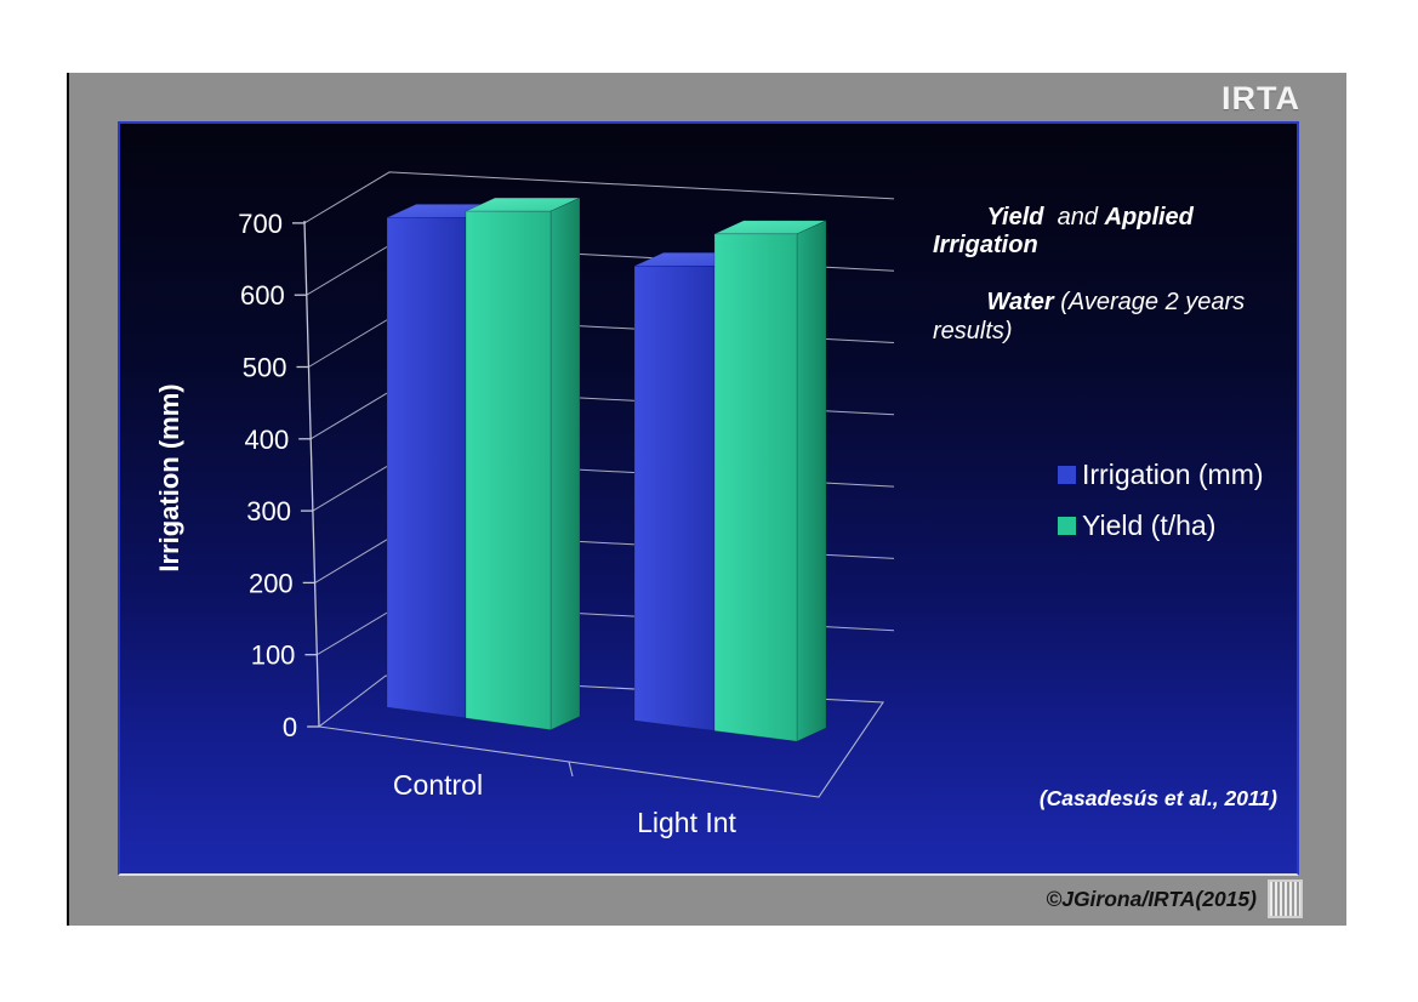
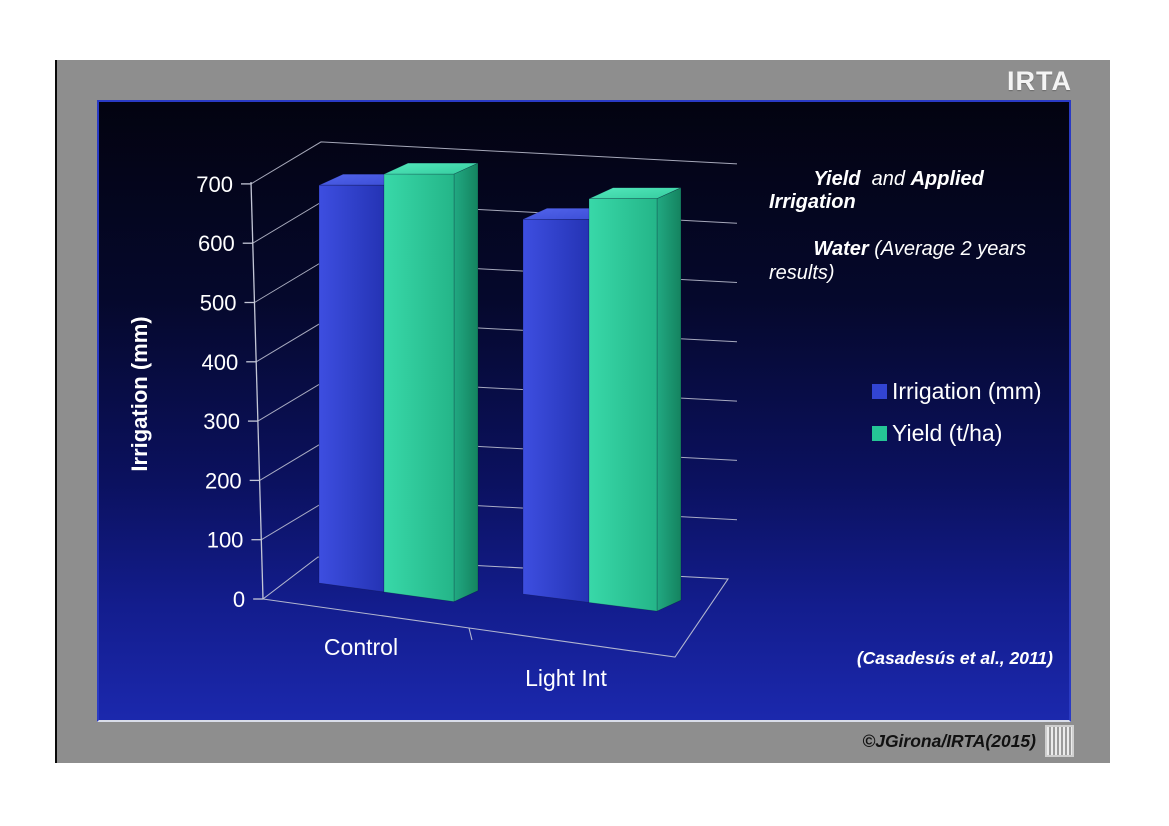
Irrigation (mm)/Control: 700 -> 690
Yield (t/ha)/Light Int: 710 -> 700
